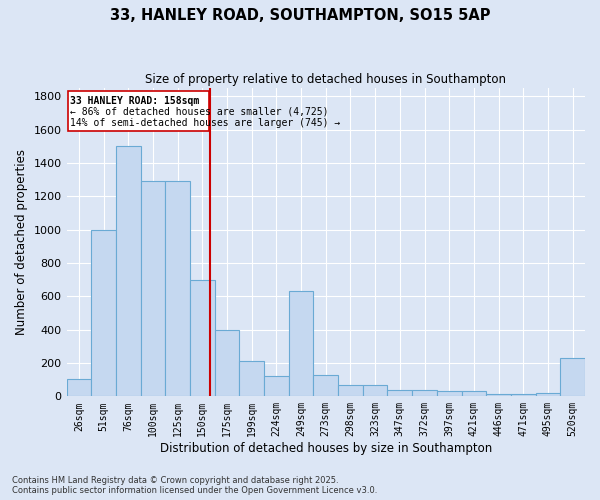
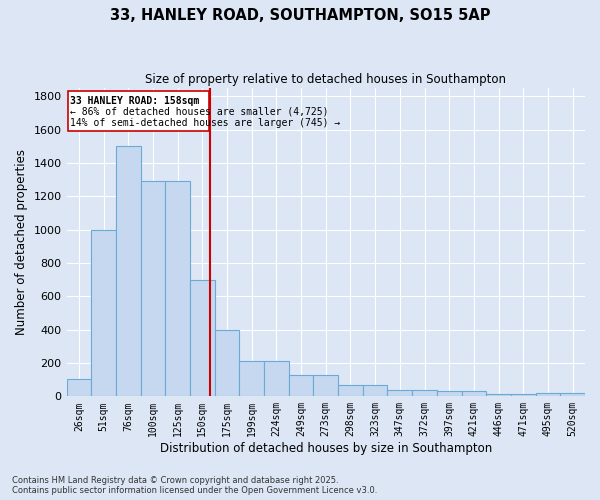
224sqm: 120 -> 210
249sqm: 630 -> 130
520sqm: 230 -> 20
